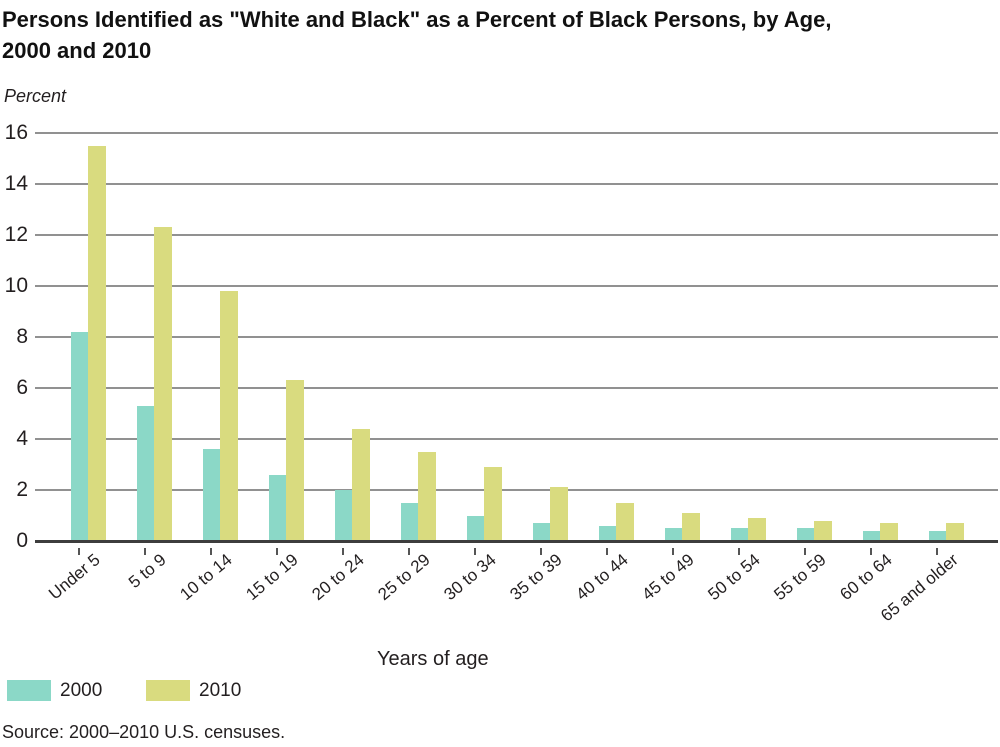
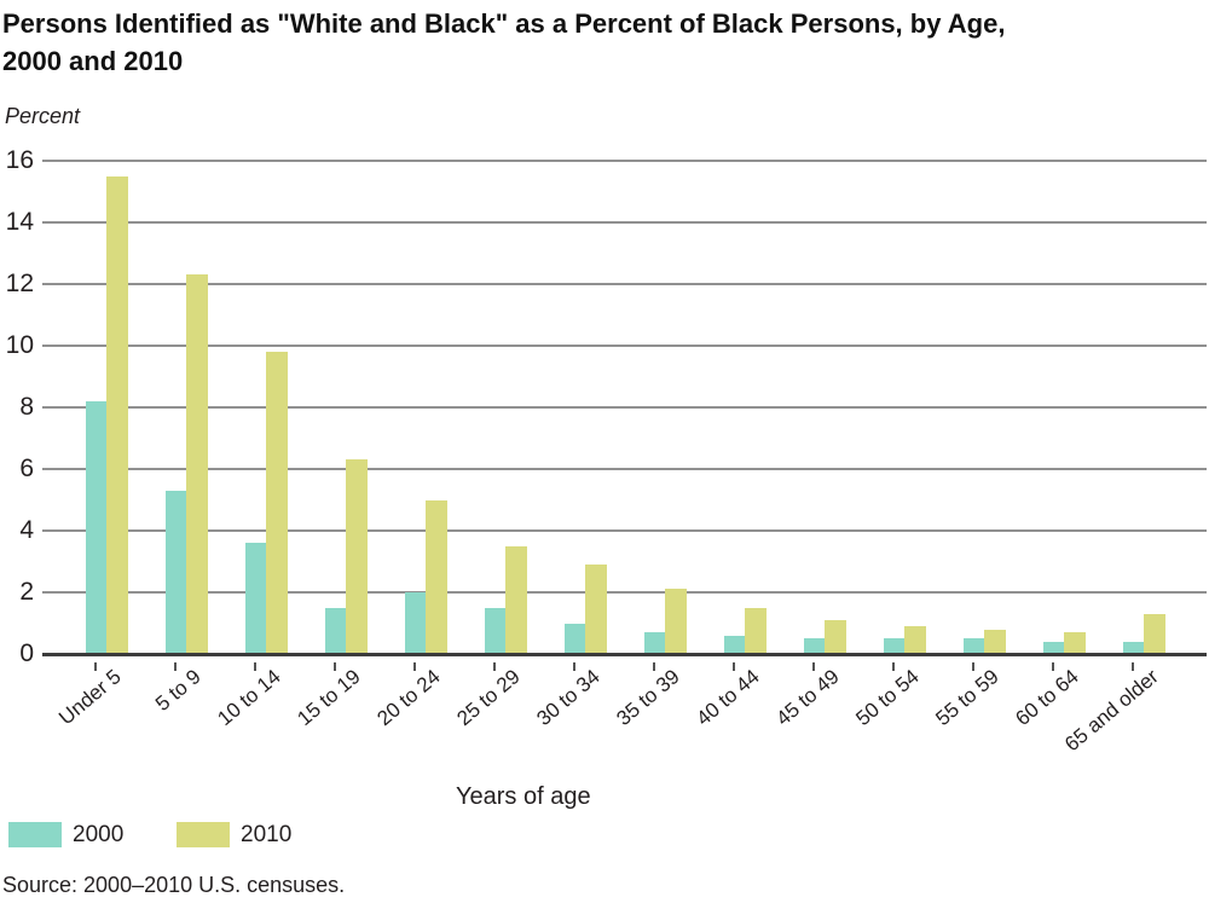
2000/15 to 19: 2.6 -> 1.5
2010/20 to 24: 4.4 -> 5.0
2010/65 and older: 0.7 -> 1.3
